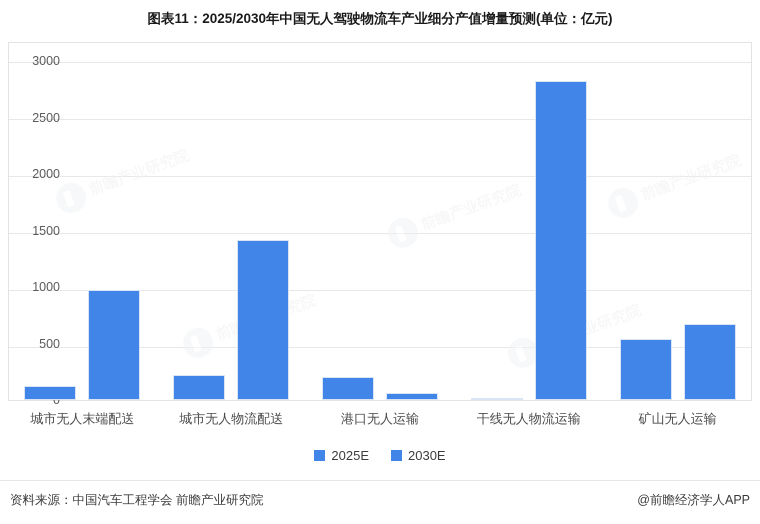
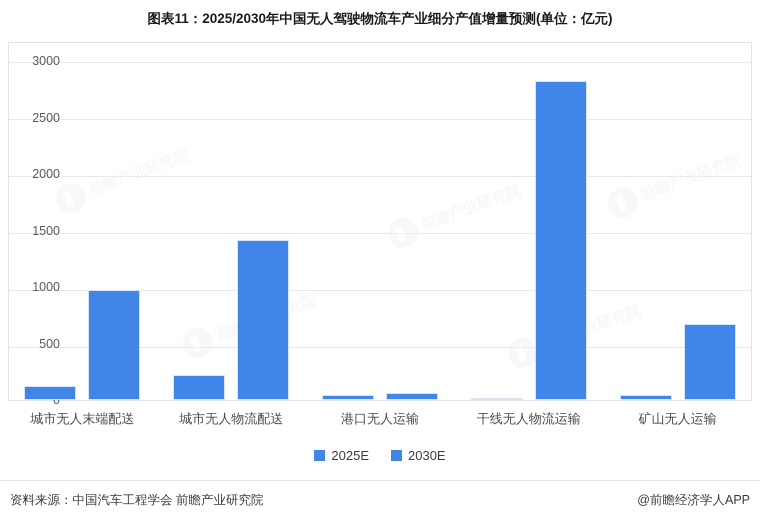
2025E/港口无人运输: 200 -> 40
2025E/矿山无人运输: 540 -> 50
